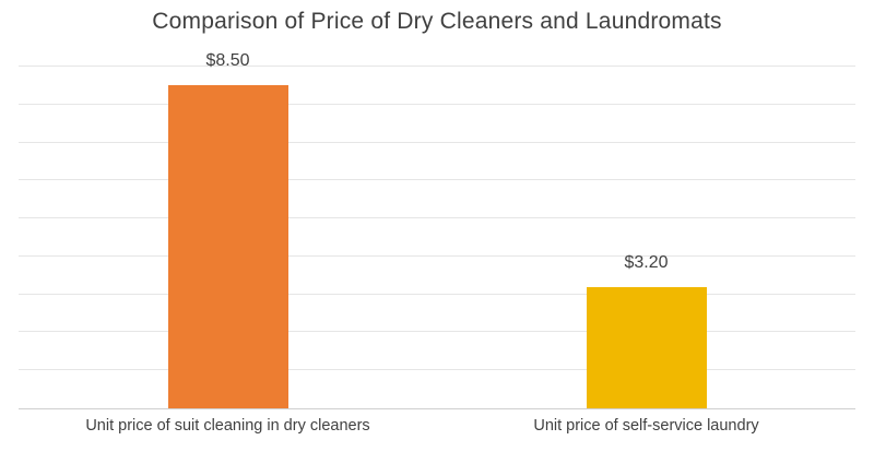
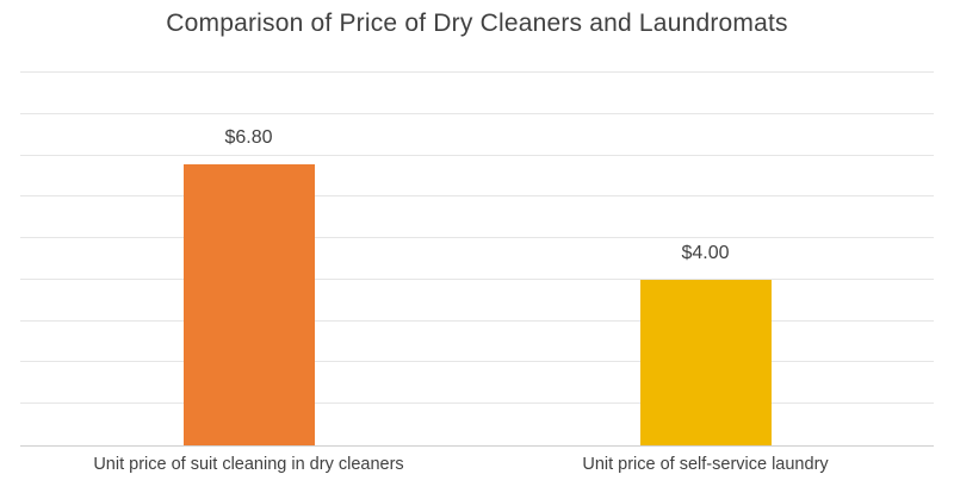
Unit price of suit cleaning in dry cleaners: $8.50 -> $6.80
Unit price of self-service laundry: $3.20 -> $4.00
